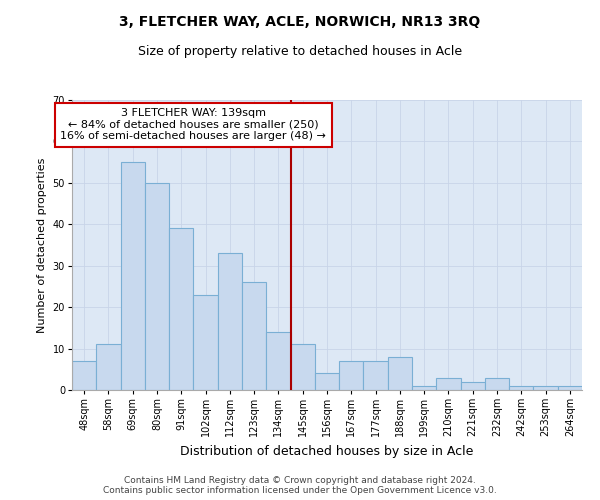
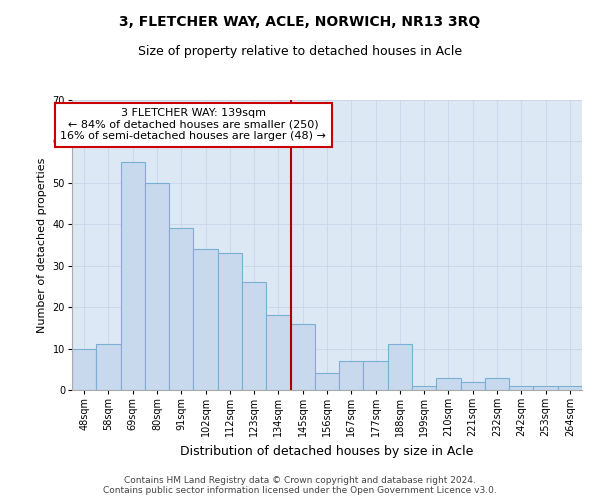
48sqm: 7 -> 10
102sqm: 23 -> 34
134sqm: 14 -> 18
145sqm: 11 -> 16
188sqm: 8 -> 11
